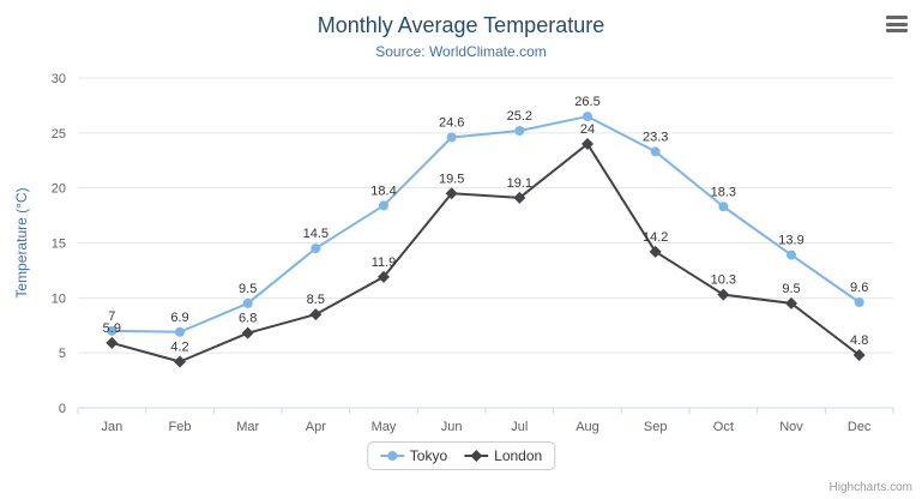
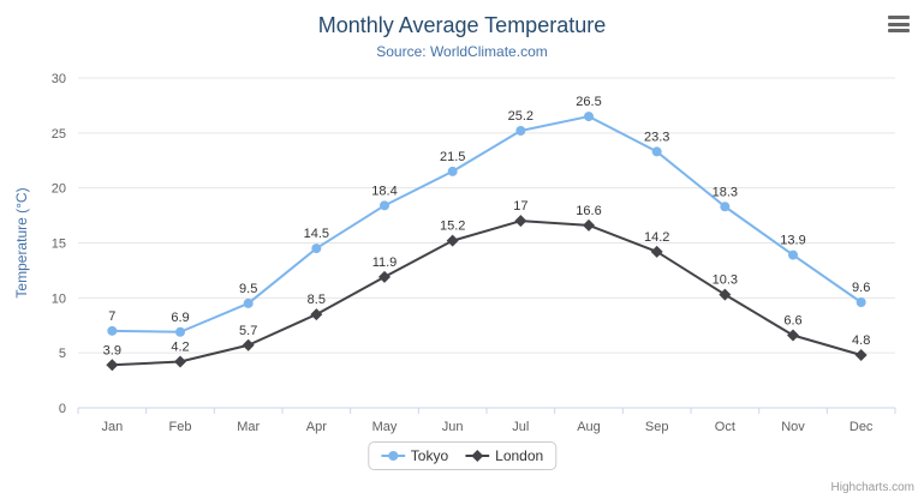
London/Jan: 5.9 -> 3.9
London/Mar: 6.8 -> 5.7
Tokyo/Jun: 24.6 -> 21.5
London/Jun: 19.5 -> 15.2
London/Jul: 19.1 -> 17
London/Aug: 24 -> 16.6
London/Nov: 9.5 -> 6.6
